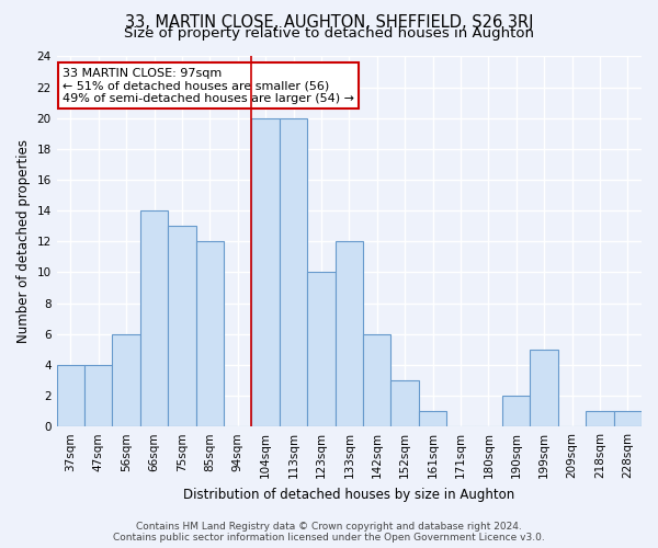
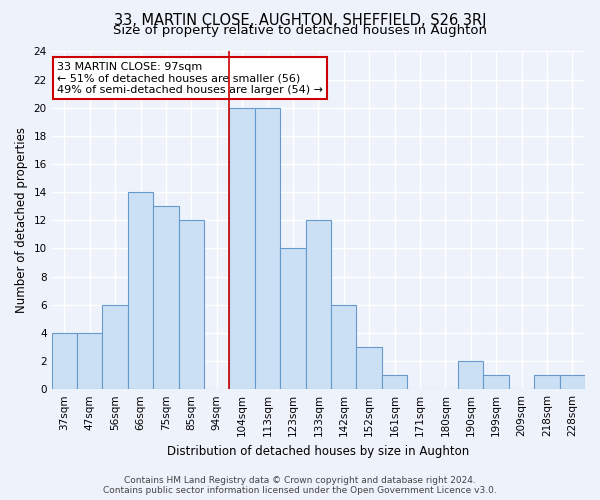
199sqm: 5 -> 1
